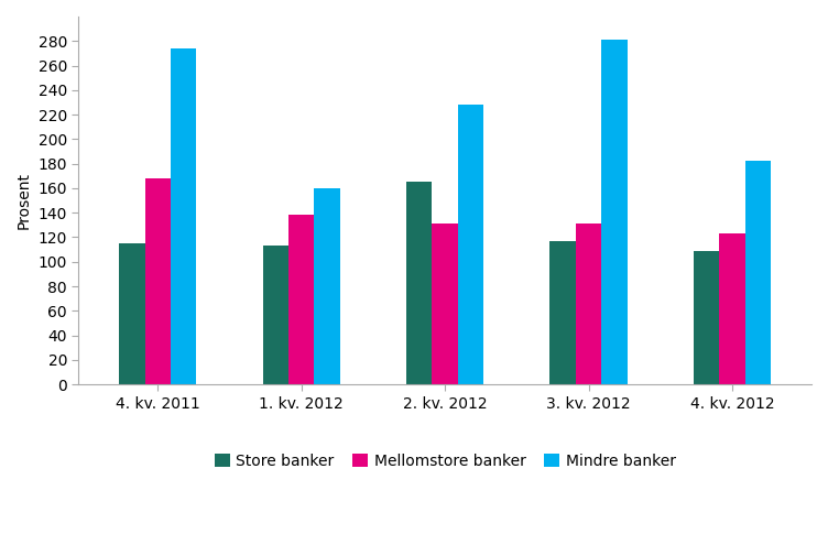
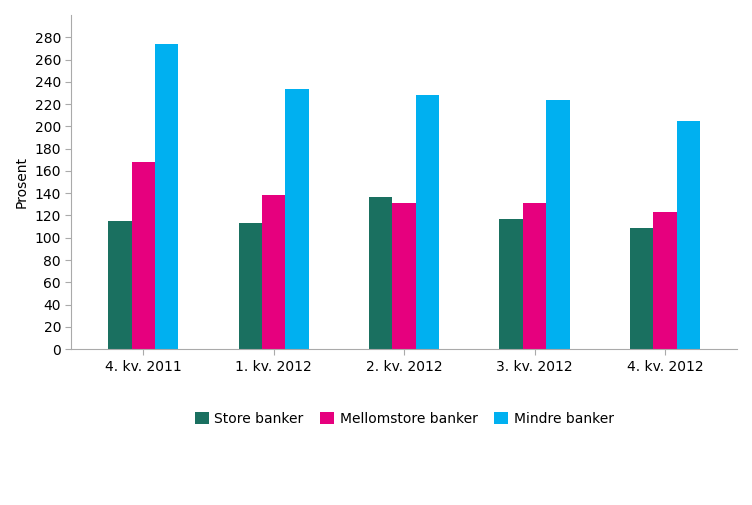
Mindre banker/1. kv. 2012: 160 -> 234
Store banker/2. kv. 2012: 165 -> 137
Mindre banker/3. kv. 2012: 281 -> 224
Mindre banker/4. kv. 2012: 182 -> 205
